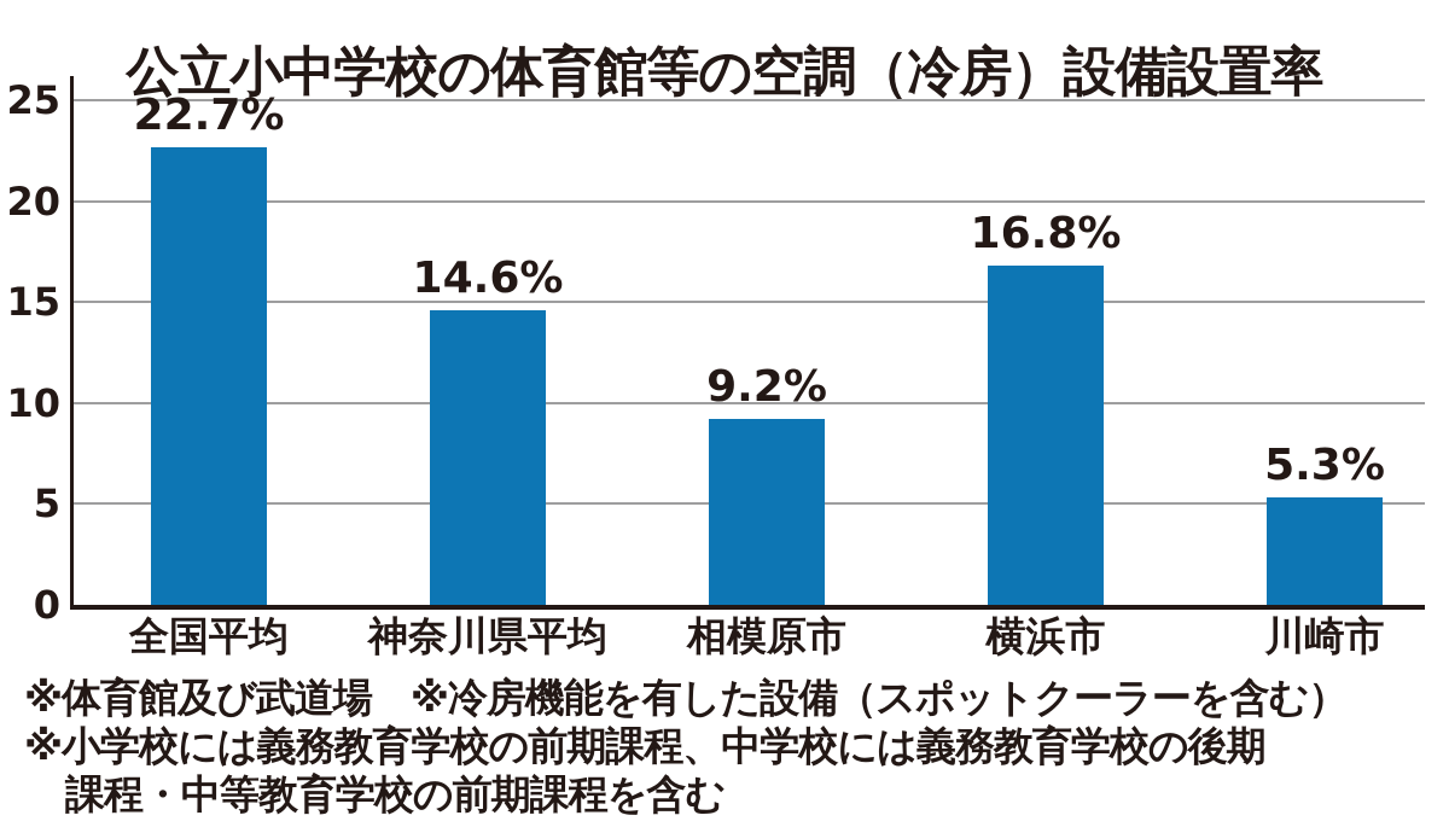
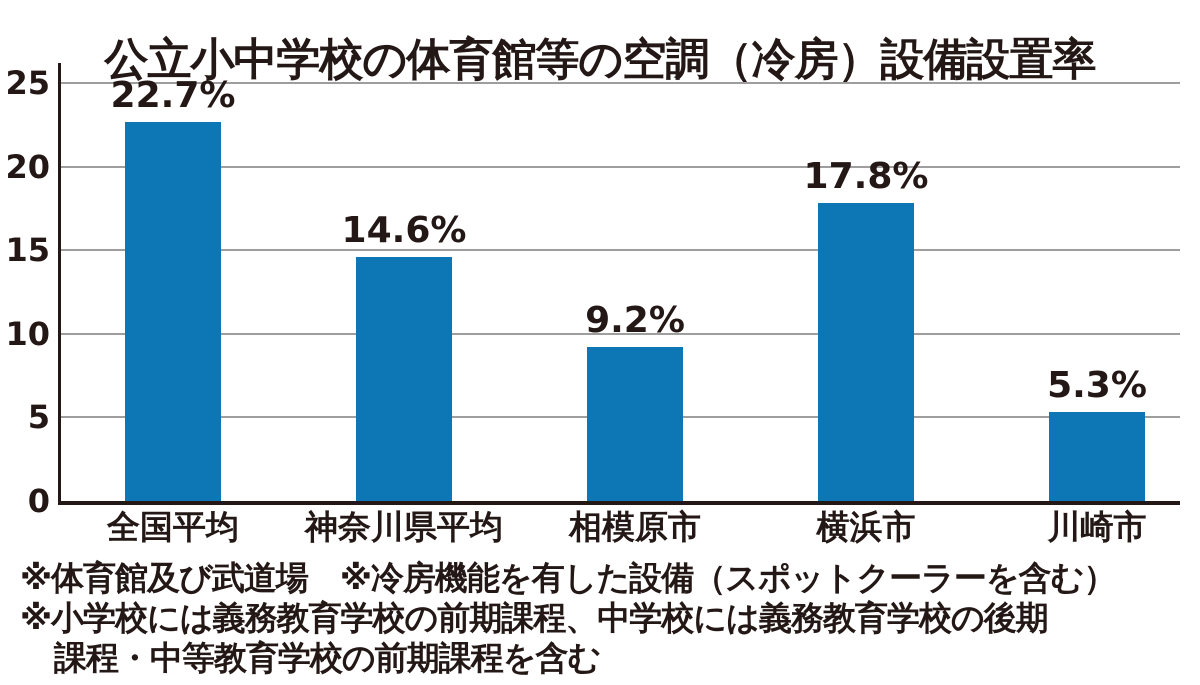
横浜市: 16.8% -> 17.8%
